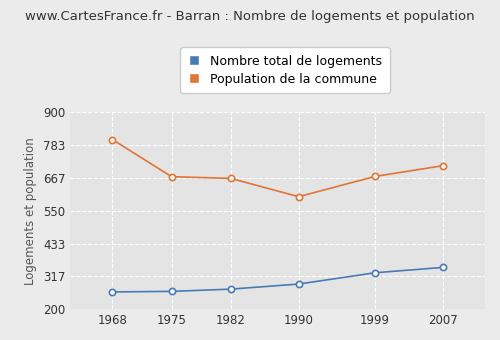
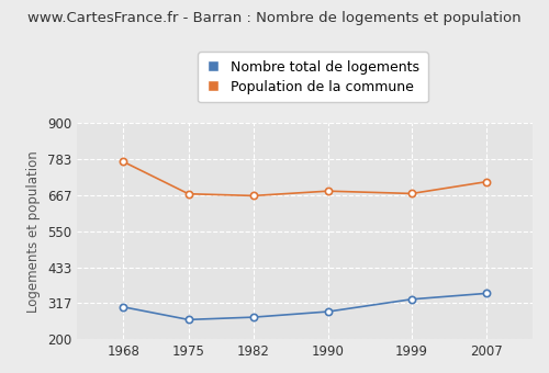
Nombre total de logements/1968: 262 -> 305
Population de la commune/1968: 803 -> 775
Population de la commune/1990: 600 -> 680
